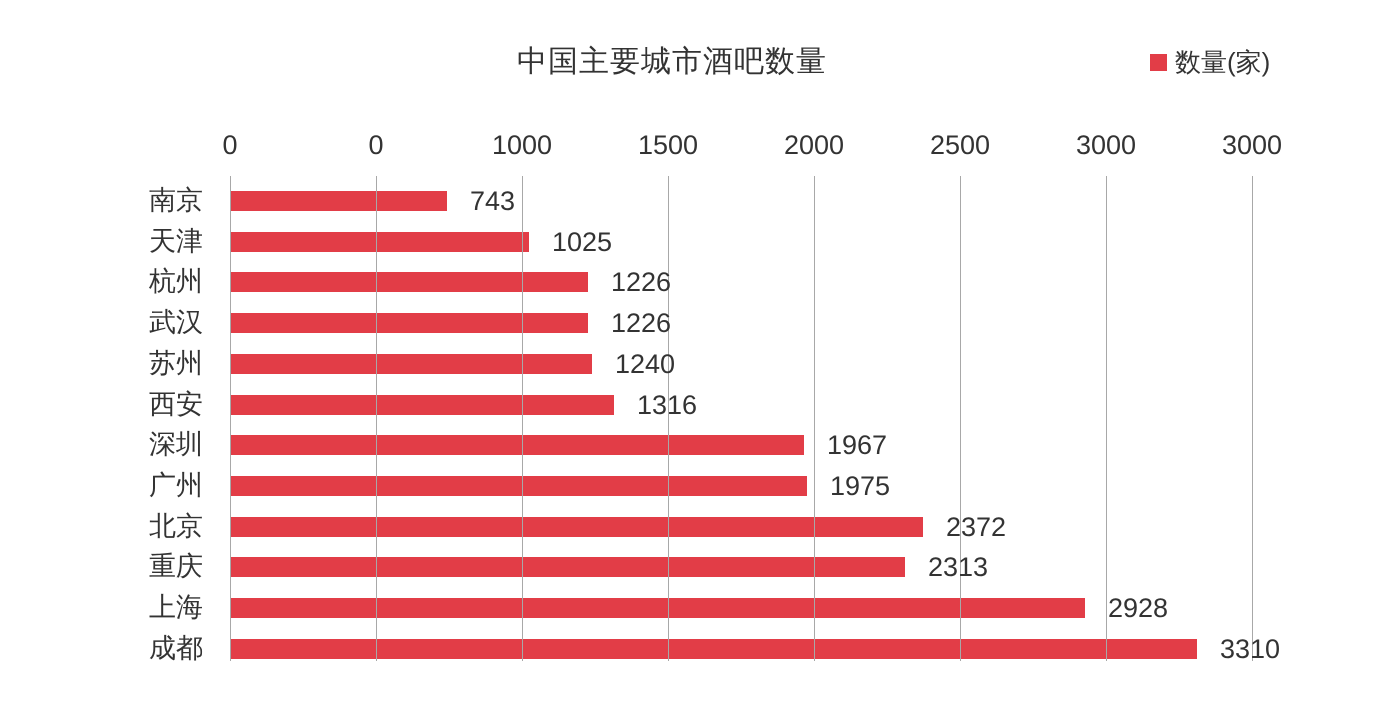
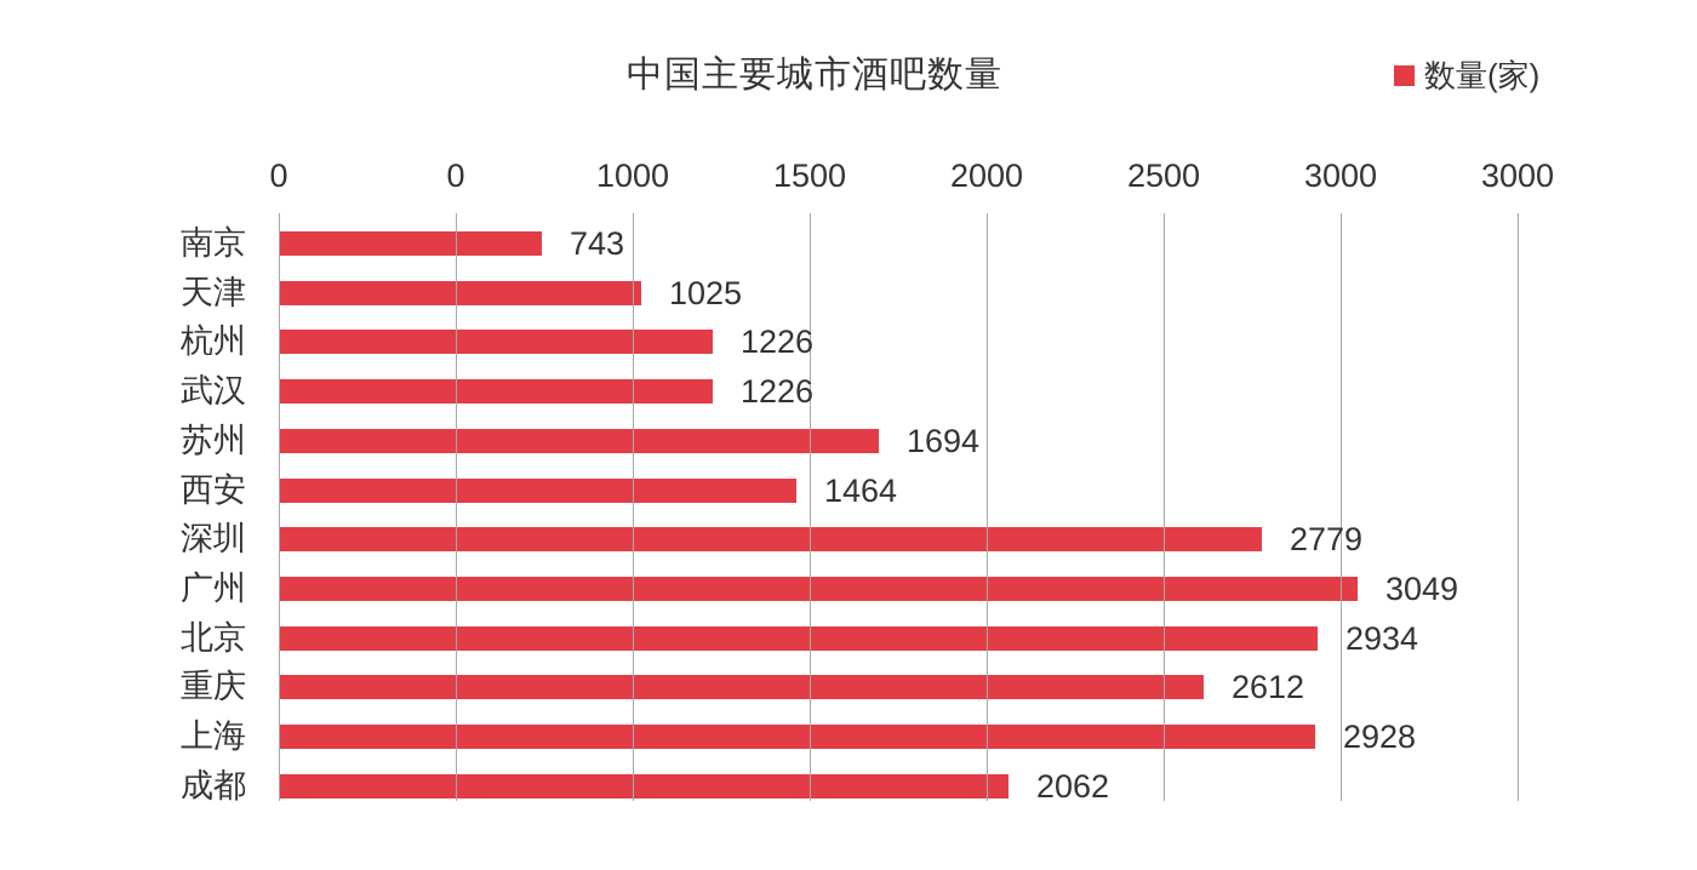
苏州: 1240 -> 1694
西安: 1316 -> 1464
深圳: 1967 -> 2779
广州: 1975 -> 3049
北京: 2372 -> 2934
重庆: 2313 -> 2612
成都: 3310 -> 2062
